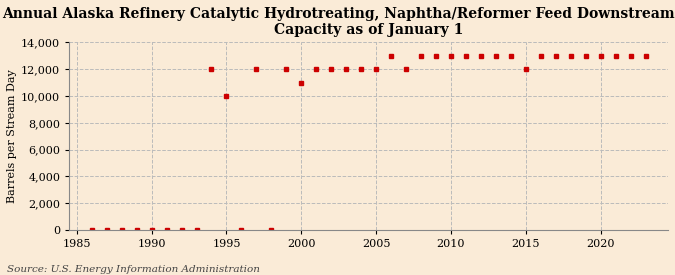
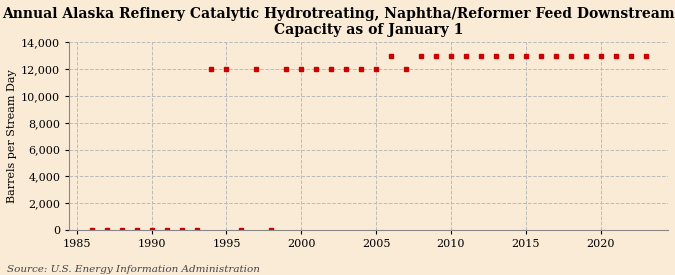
1995: 10,000 -> 12,000
2000: 11,000 -> 12,000
2015: 12,000 -> 13,000
